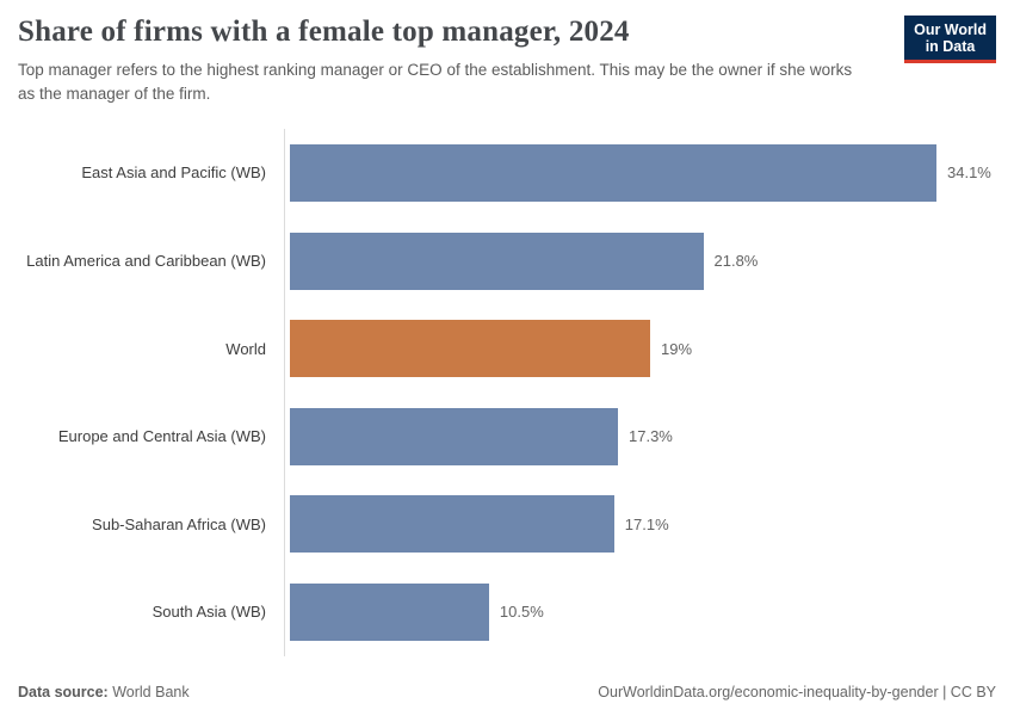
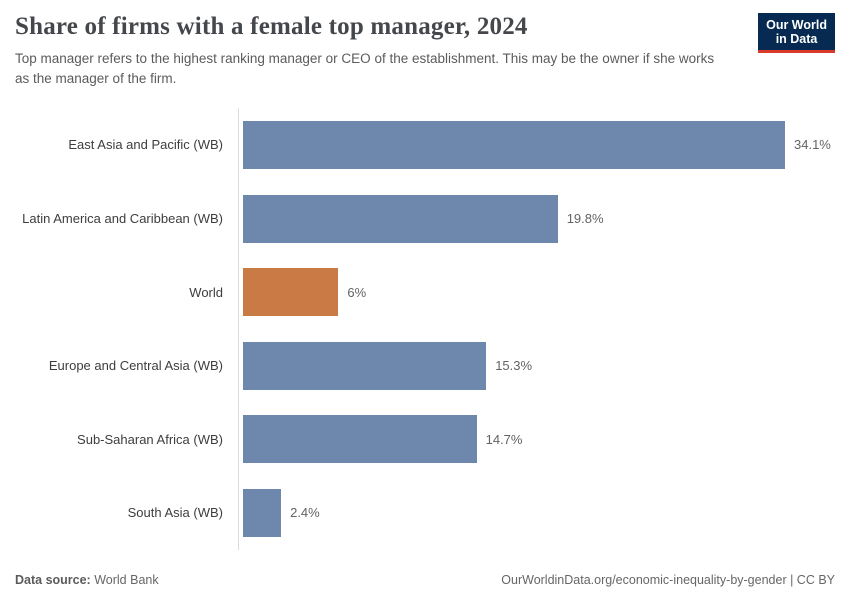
Latin America and Caribbean (WB): 21.8% -> 19.8%
World: 19% -> 6%
Europe and Central Asia (WB): 17.3% -> 15.3%
Sub-Saharan Africa (WB): 17.1% -> 14.7%
South Asia (WB): 10.5% -> 2.4%
